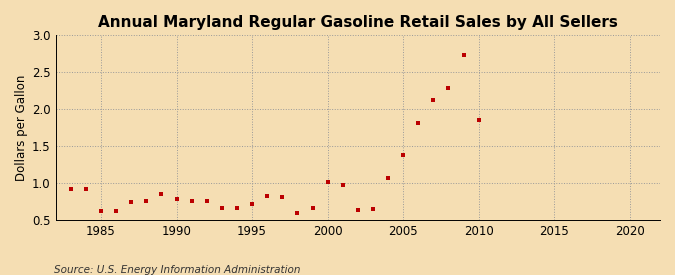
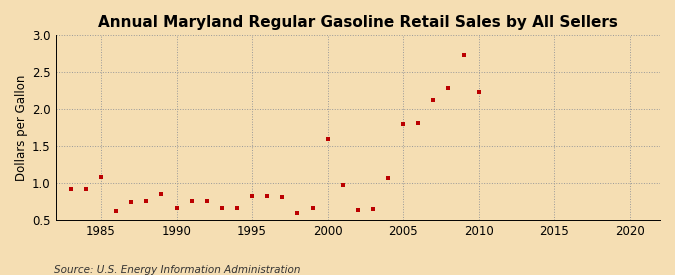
1985: 0.63 -> 1.08
1990: 0.79 -> 0.66
1995: 0.72 -> 0.82
2000: 1.01 -> 1.60
2005: 1.39 -> 1.80
2010: 1.86 -> 2.24
